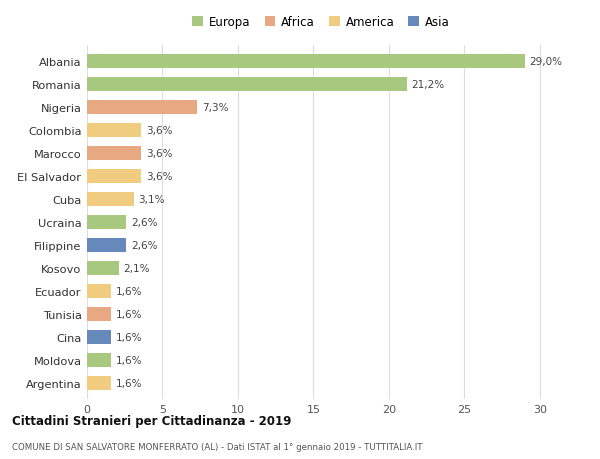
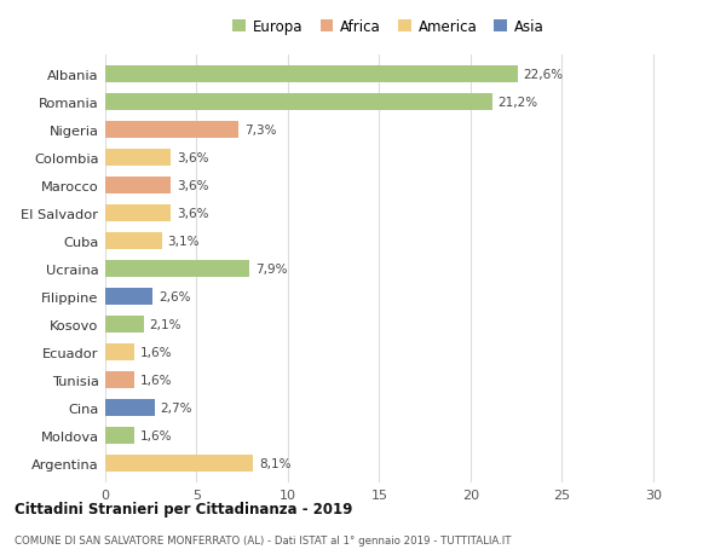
Albania: 29,0% -> 22,6%
Ucraina: 2,6% -> 7,9%
Cina: 1,6% -> 2,7%
Argentina: 1,6% -> 8,1%
